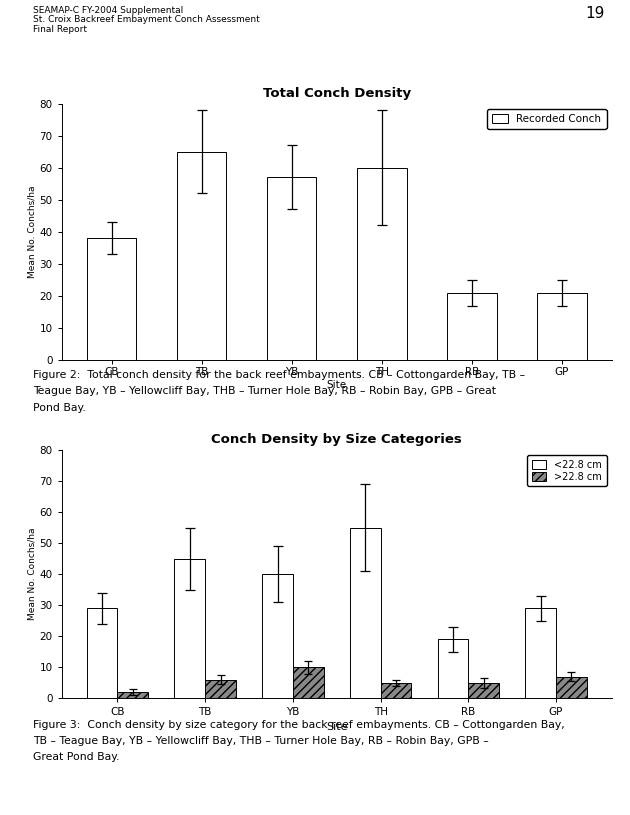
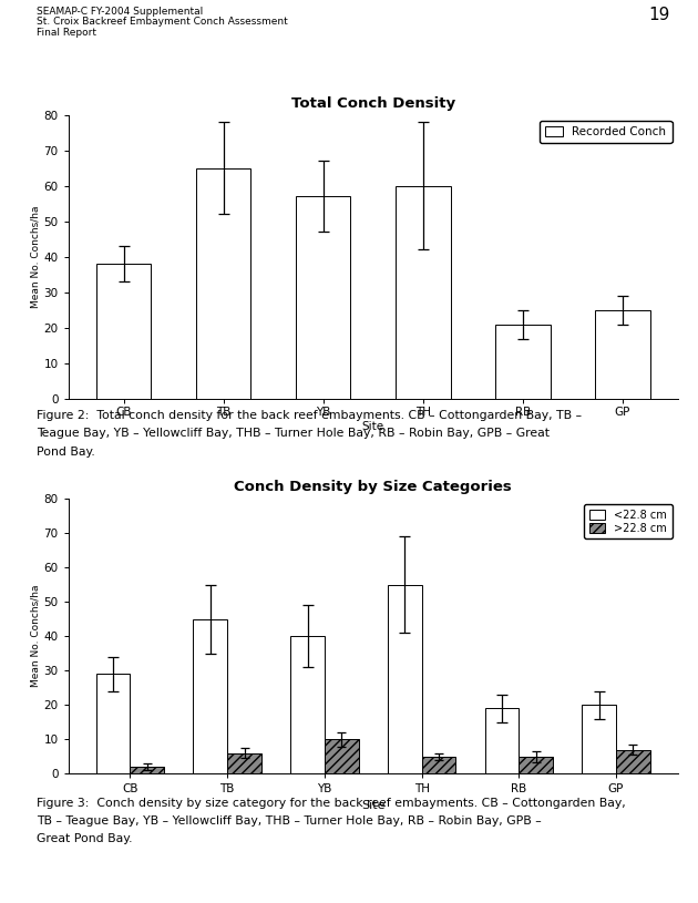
Total Conch Density/GP: 21 -> 25
Conch Density by Size Categories/<22.8 cm/GP: 29 -> 20
